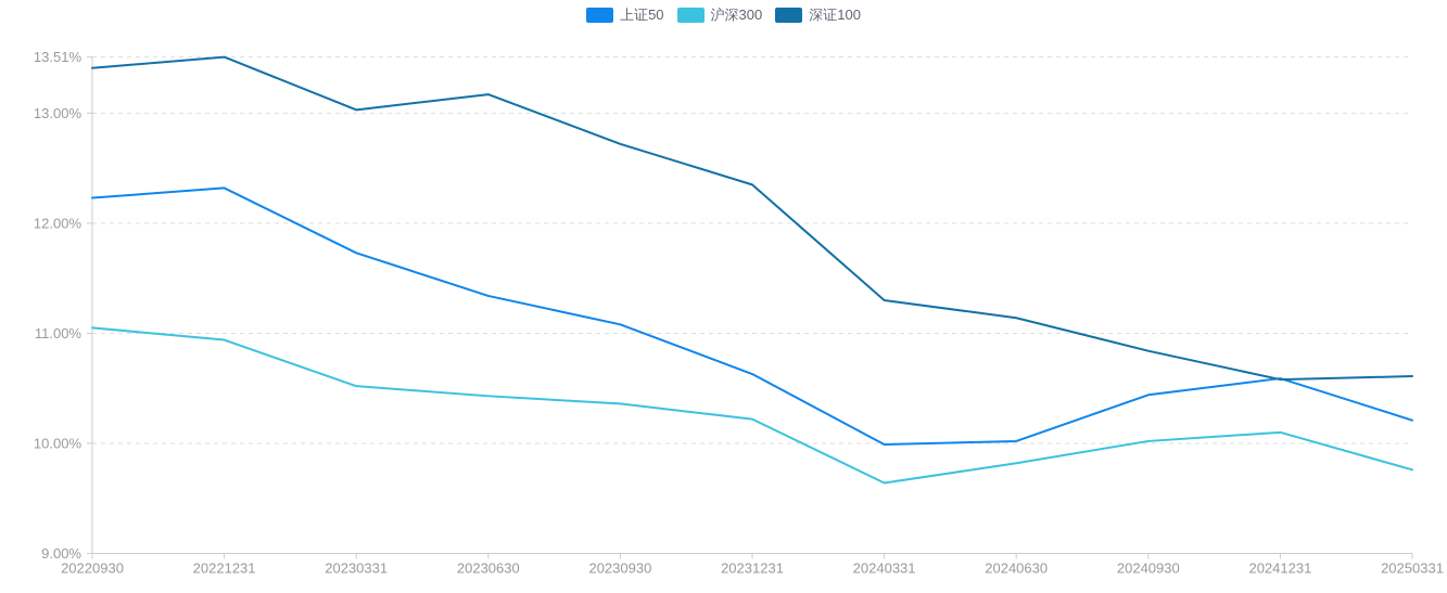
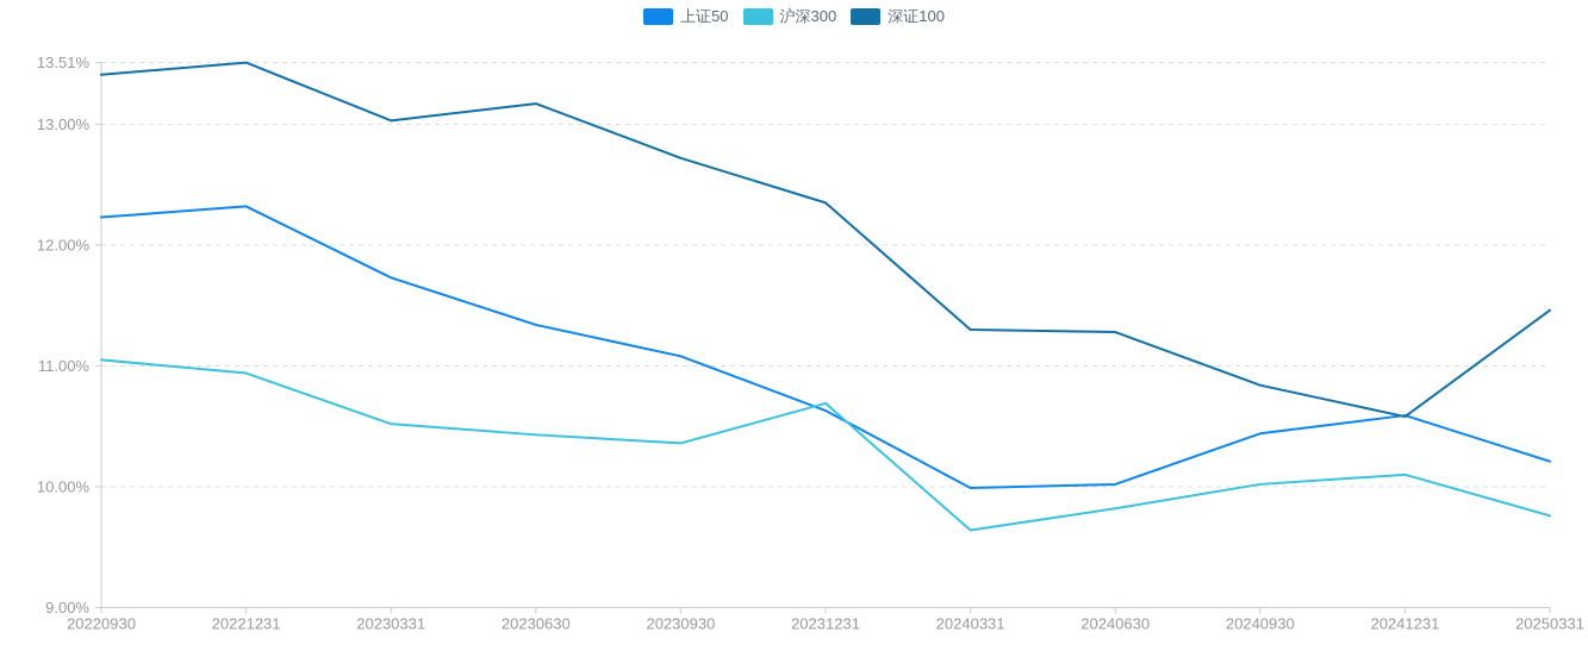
沪深300/20231231: 10.22% -> 10.69%
深证100/20240630: 11.14% -> 11.28%
深证100/20250331: 10.61% -> 11.46%
